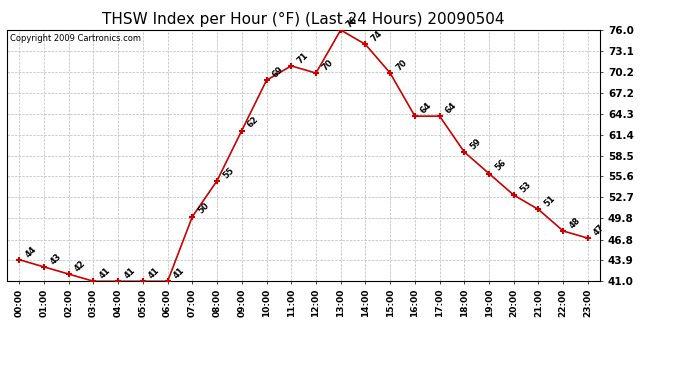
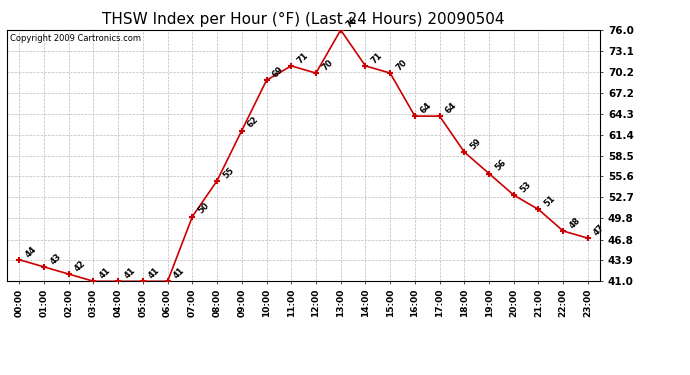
14:00: 74 -> 71
